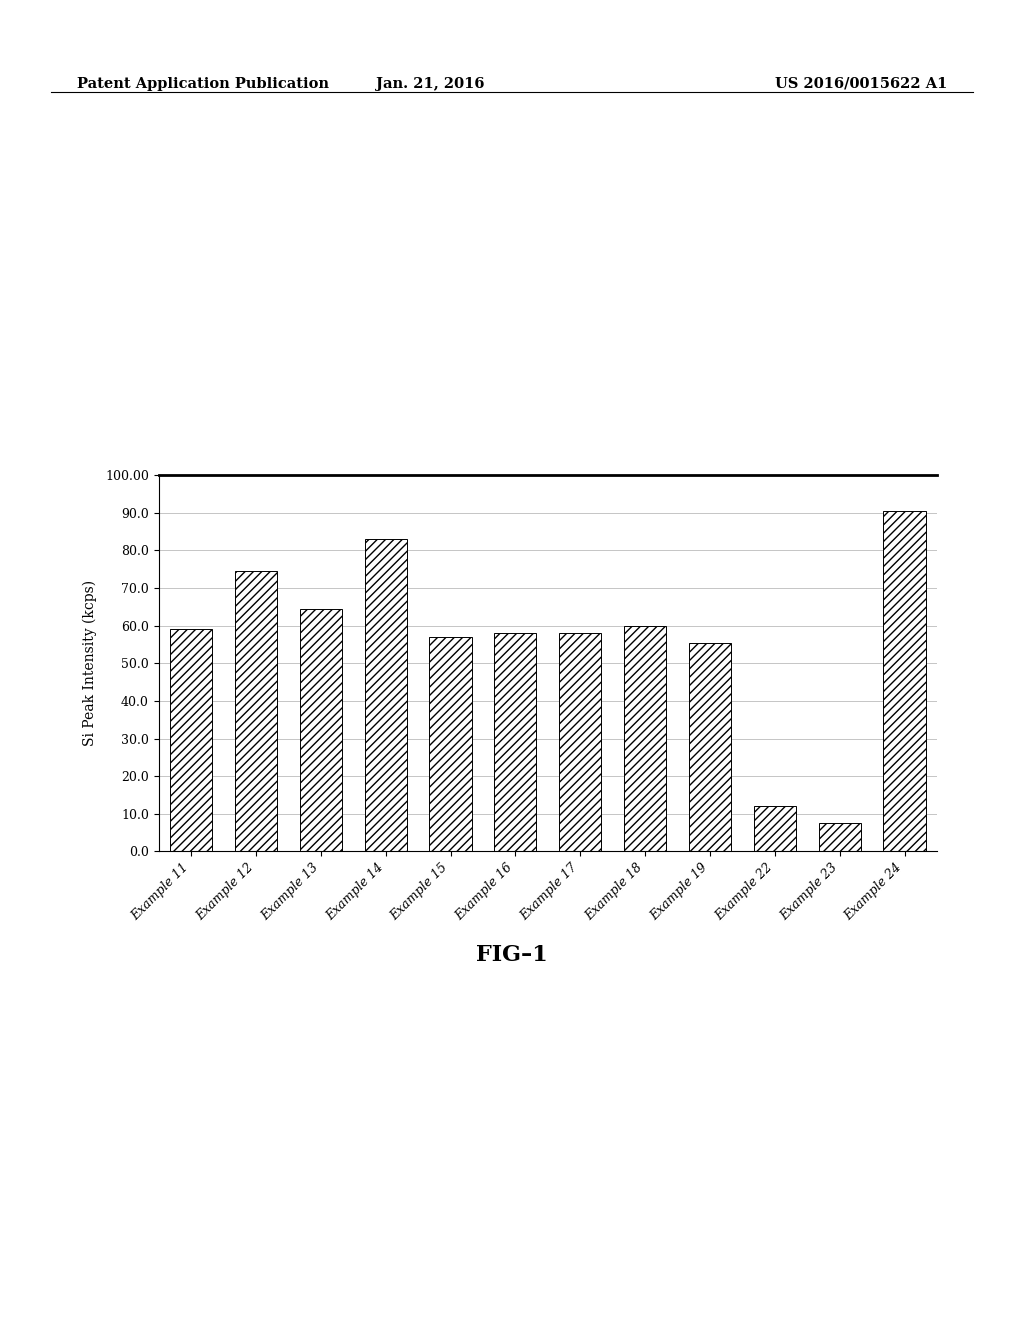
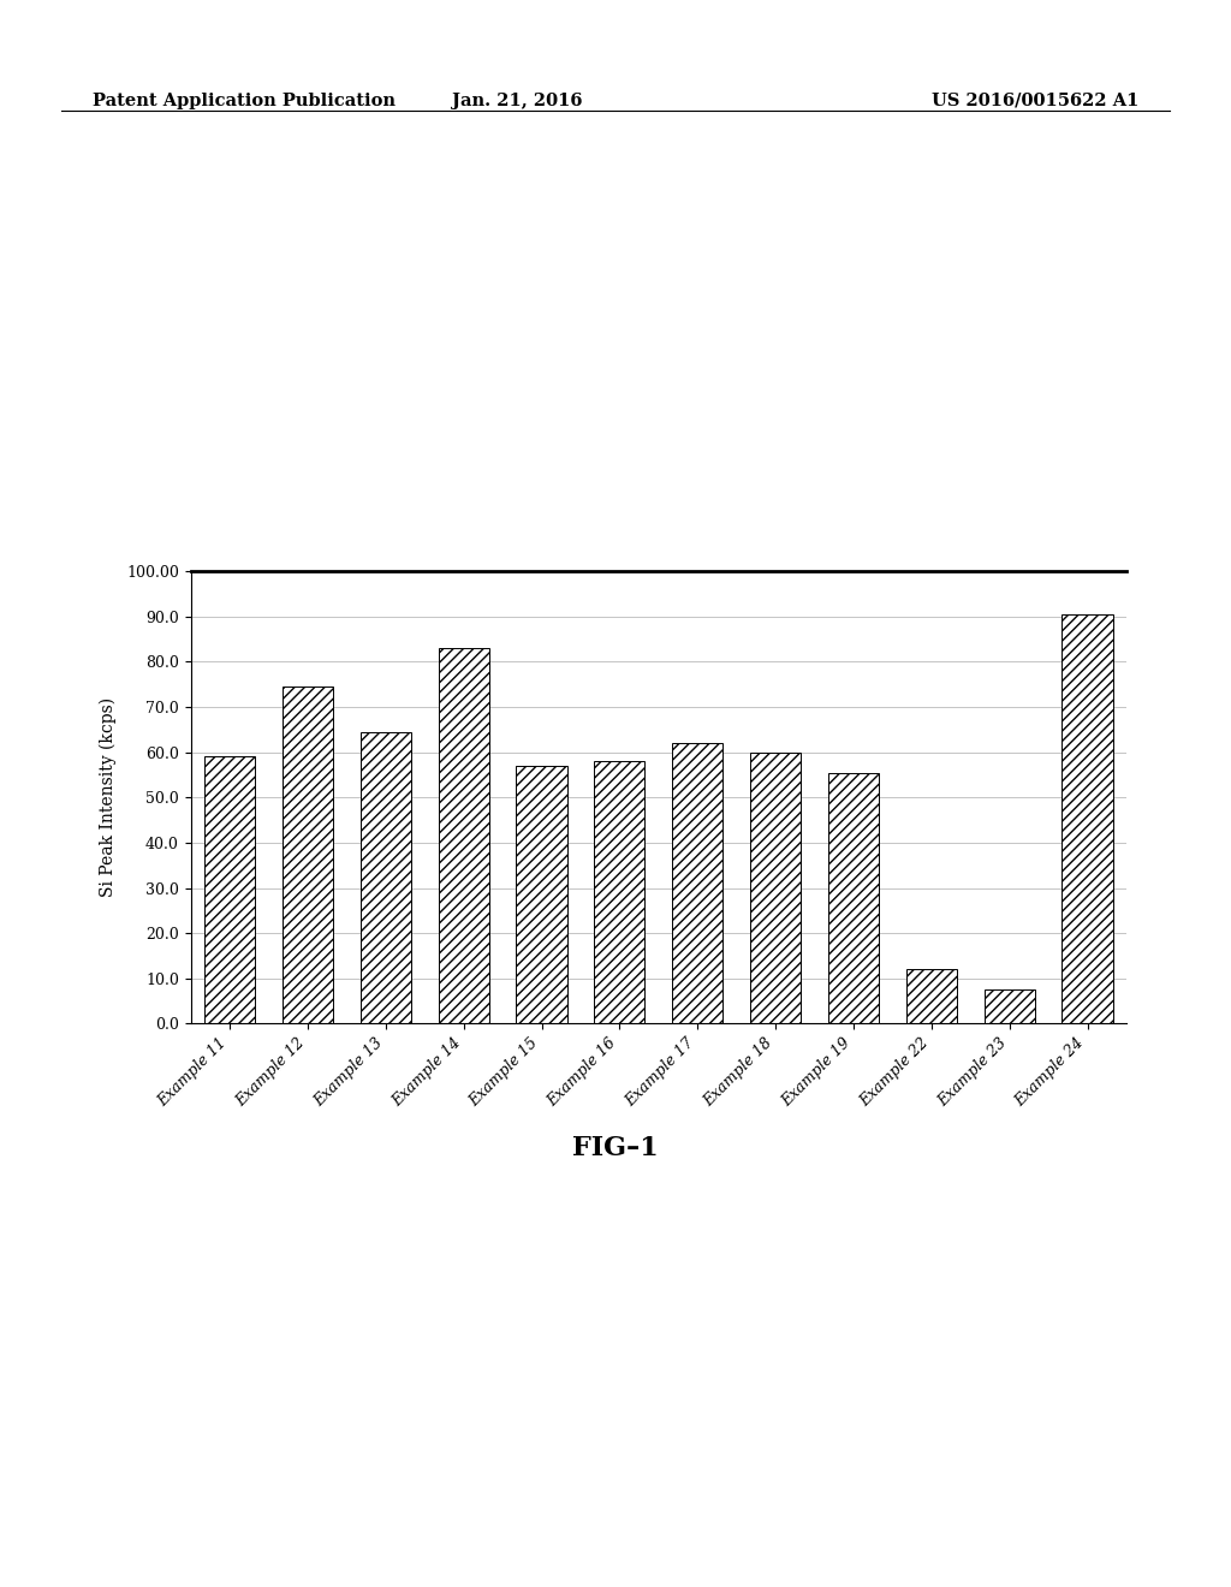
Example 17: 58.0 -> 62.0
